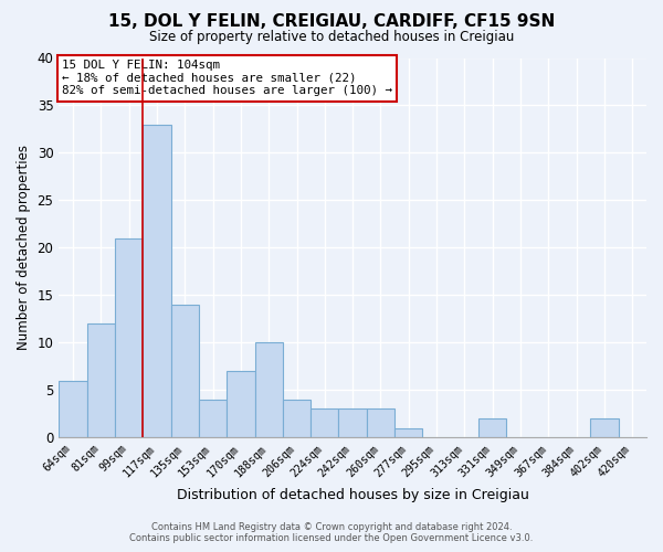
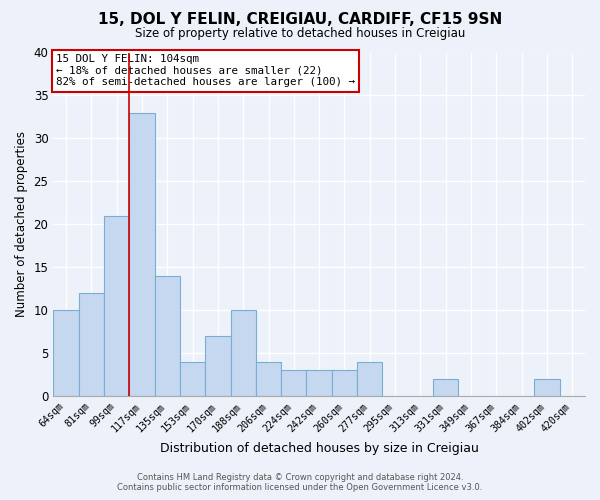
64sqm: 6 -> 10
277sqm: 1 -> 4
